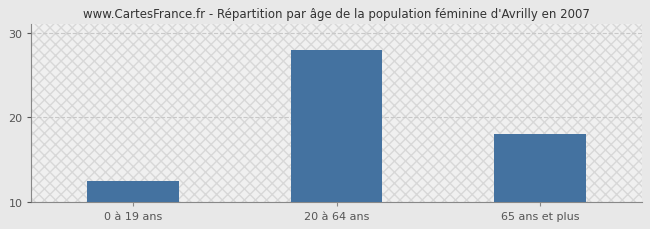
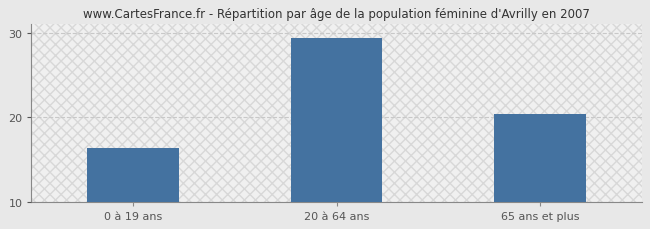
0 à 19 ans: 12.5 -> 16.4
20 à 64 ans: 28.0 -> 29.4
65 ans et plus: 18.0 -> 20.4
